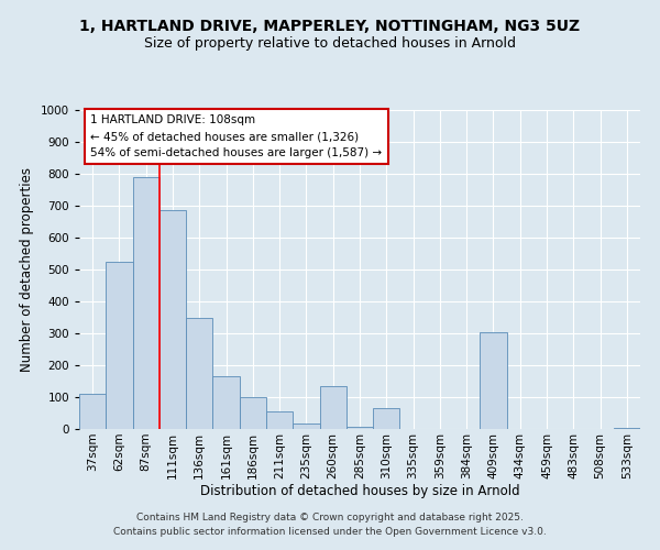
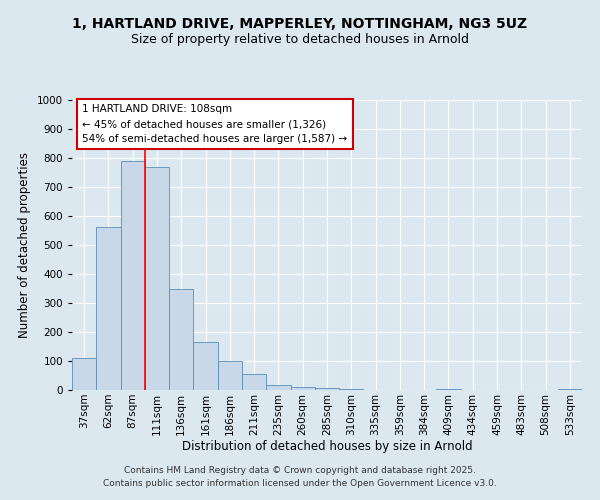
62sqm: 525 -> 562
111sqm: 685 -> 770
260sqm: 135 -> 12
310sqm: 65 -> 5
409sqm: 305 -> 3
